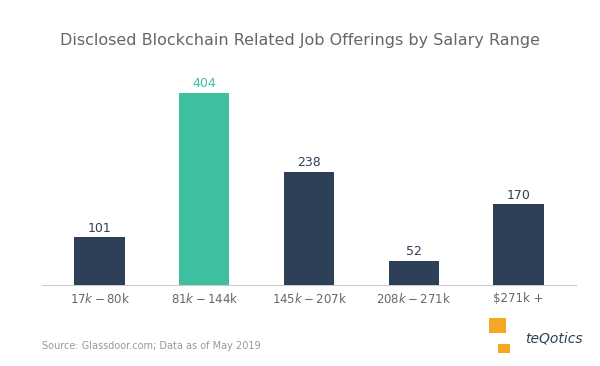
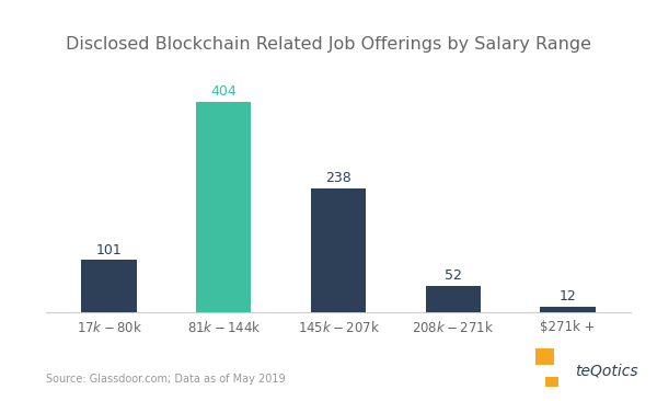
$271k +: 170 -> 12
